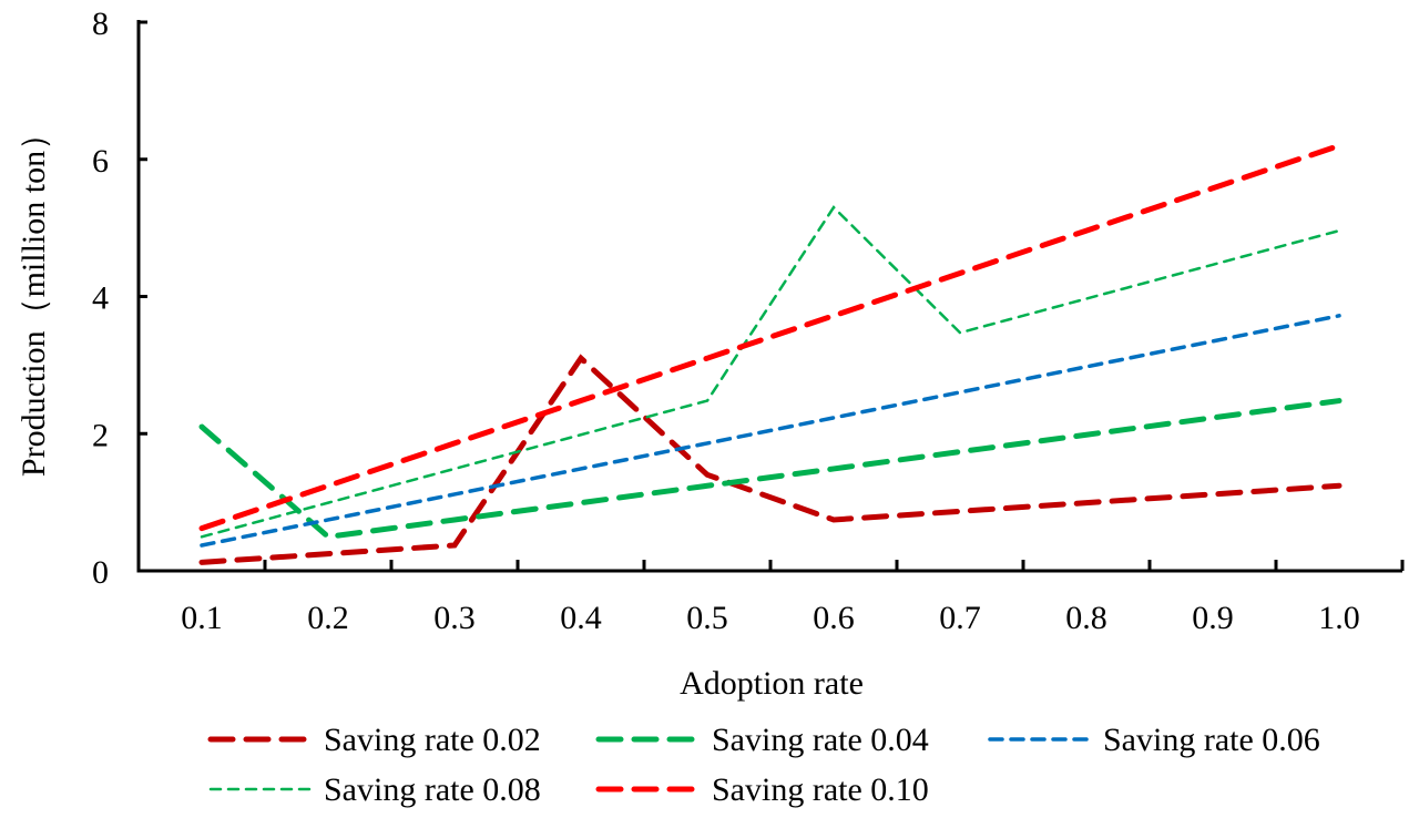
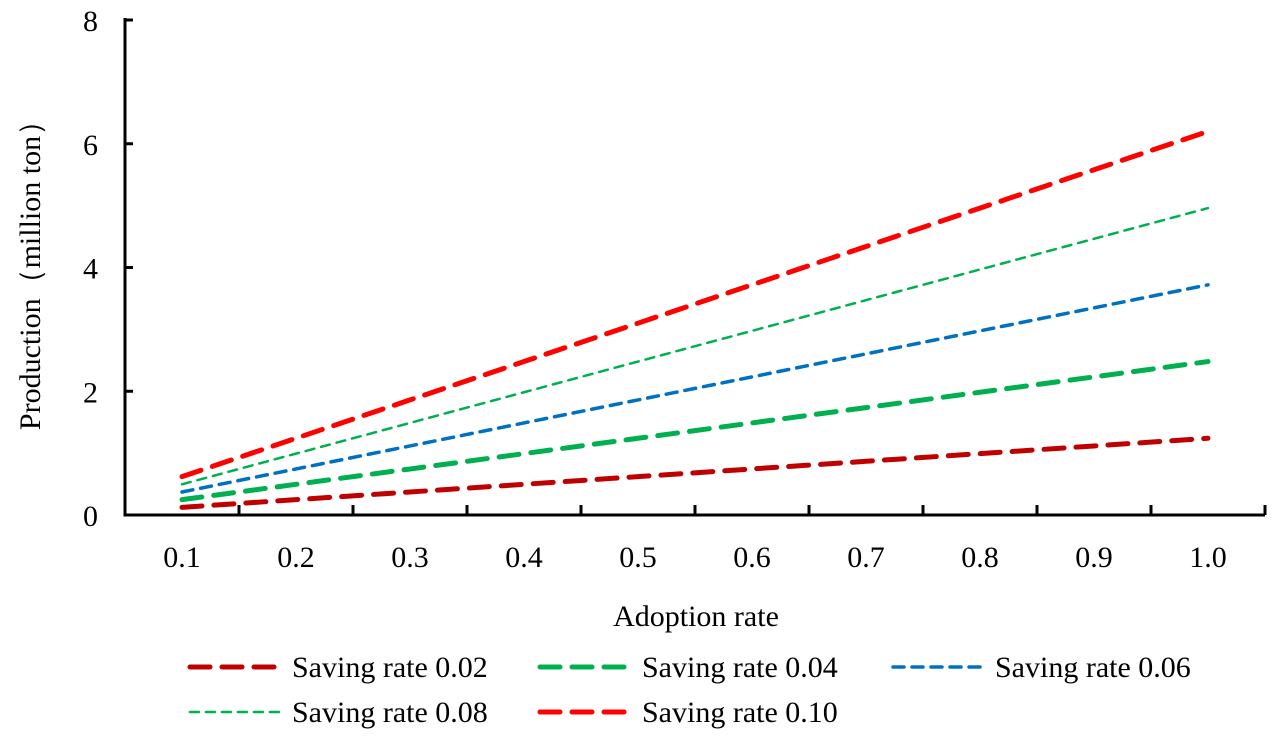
Saving rate 0.04/0.1: 2.1 -> 0.2
Saving rate 0.02/0.4: 3.1 -> 0.5
Saving rate 0.02/0.5: 1.4 -> 0.6
Saving rate 0.08/0.6: 5.3 -> 3.0
